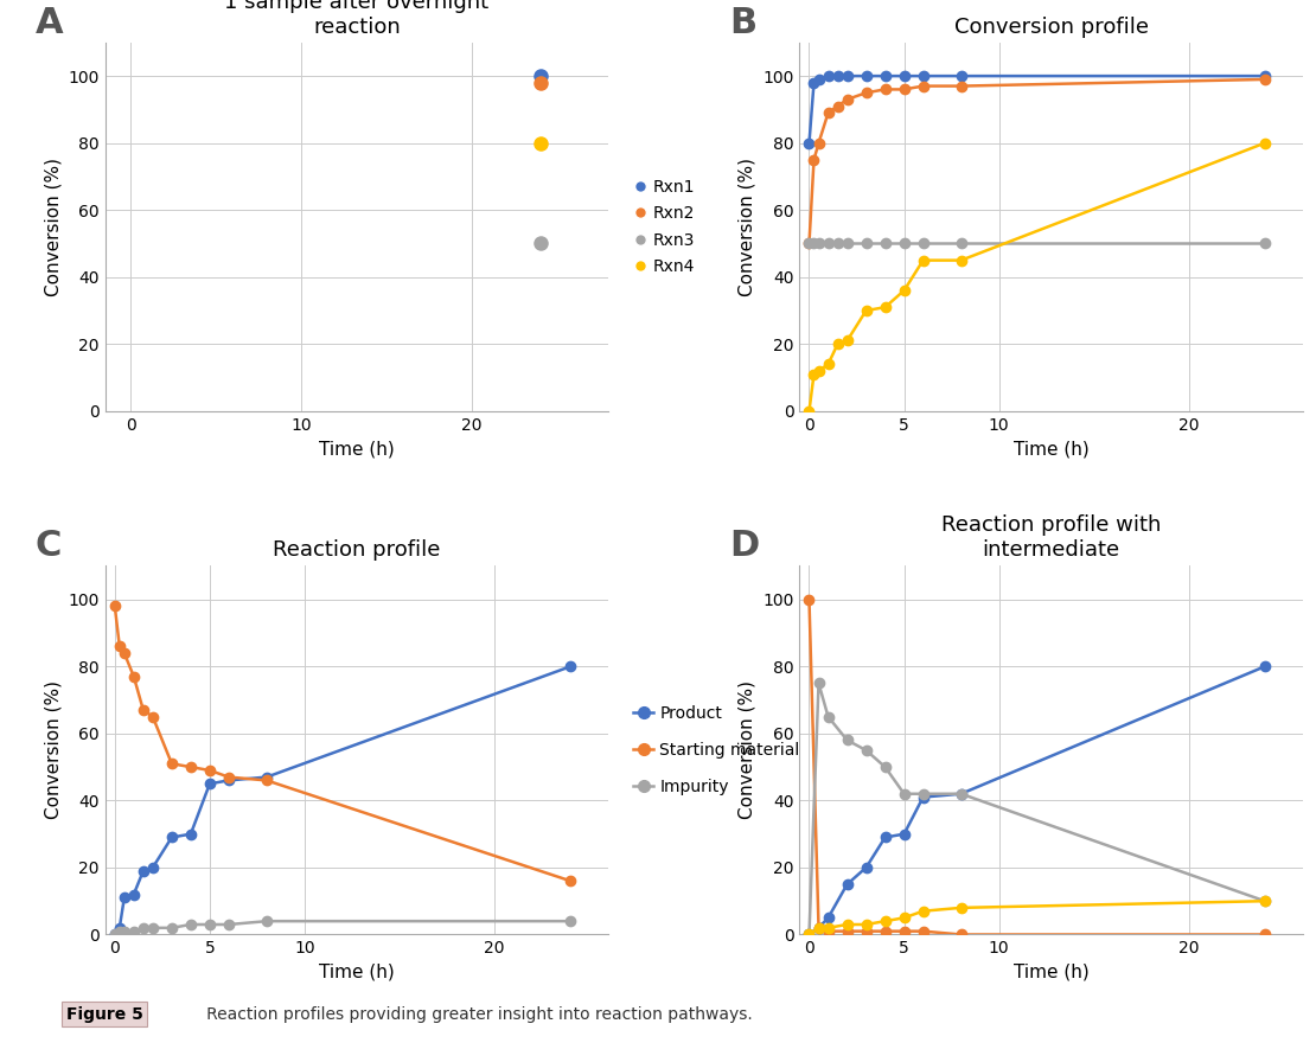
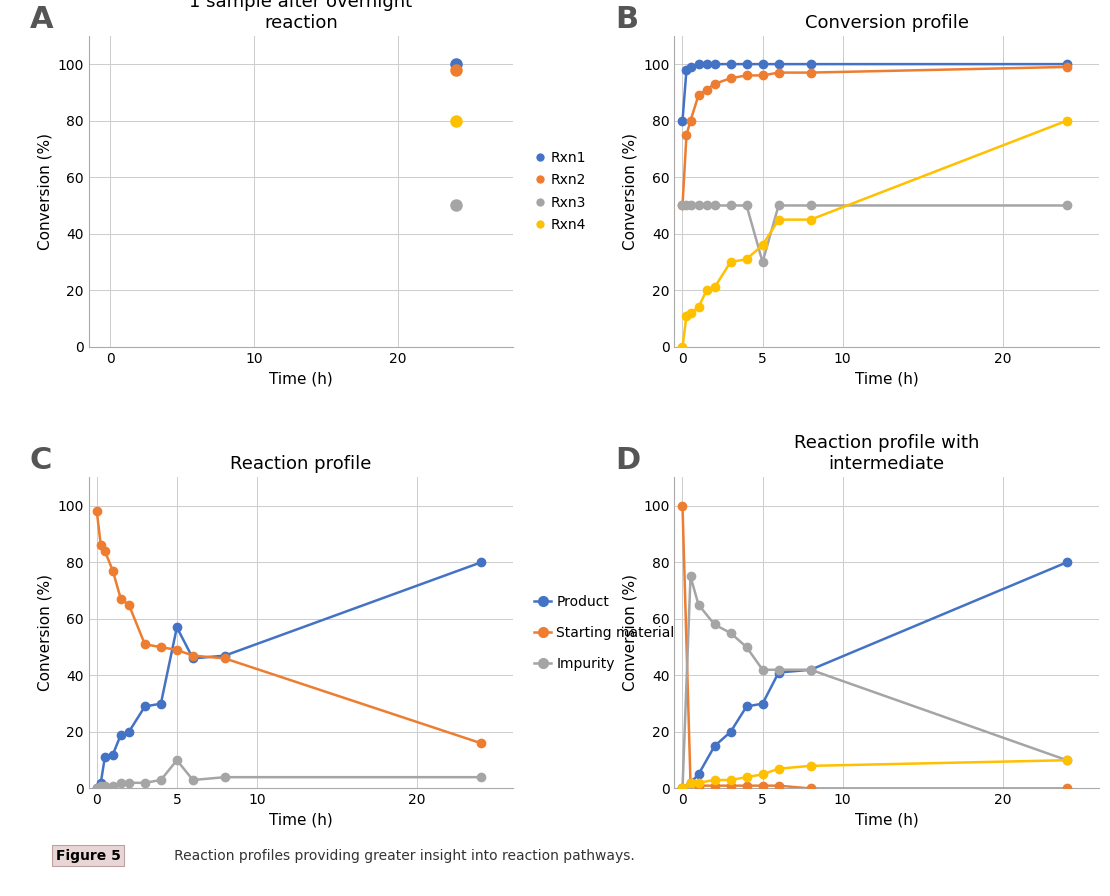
Conversion profile/Rxn3/5: 50 -> 30
Reaction profile/Product/5: 45 -> 57
Reaction profile/Impurity/5: 3 -> 10
